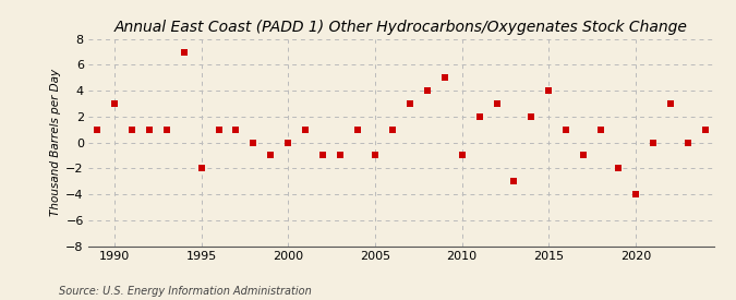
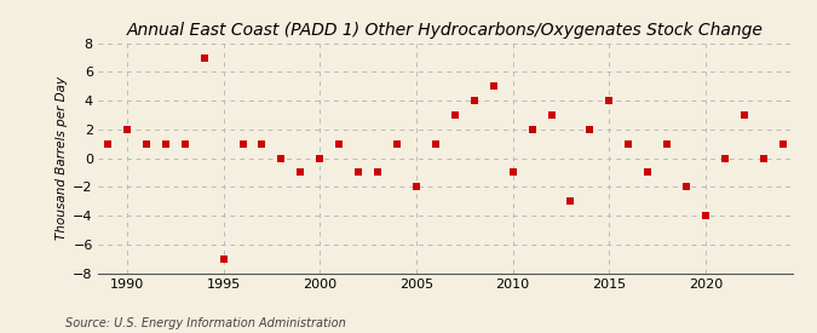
1990: 3 -> 2
1995: -2 -> -7
2005: -1 -> -2
